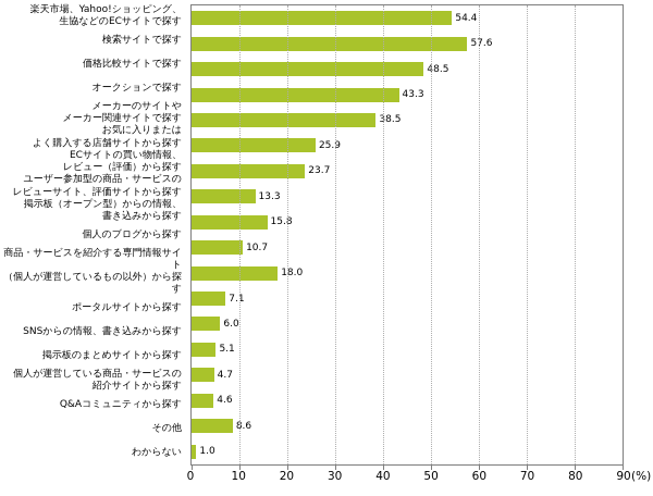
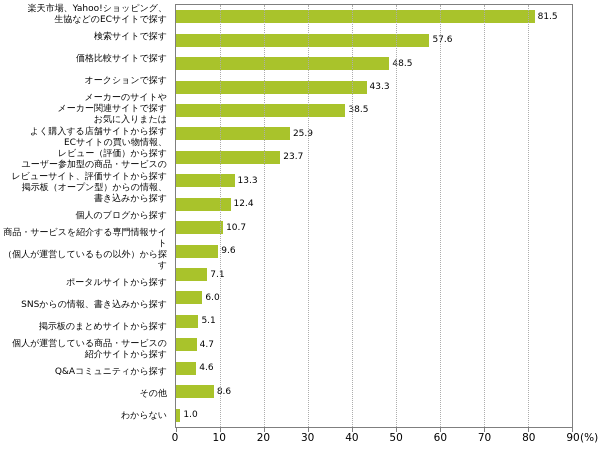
楽天市場、Yahoo!ショッピング、 生協などのECサイトで探す: 54.4 -> 81.5
掲示板（オープン型）からの情報、 書き込みから探す: 15.8 -> 12.4
商品・サービスを紹介する専門情報サイト （個人が運営しているもの以外）から探す: 18.0 -> 9.6
